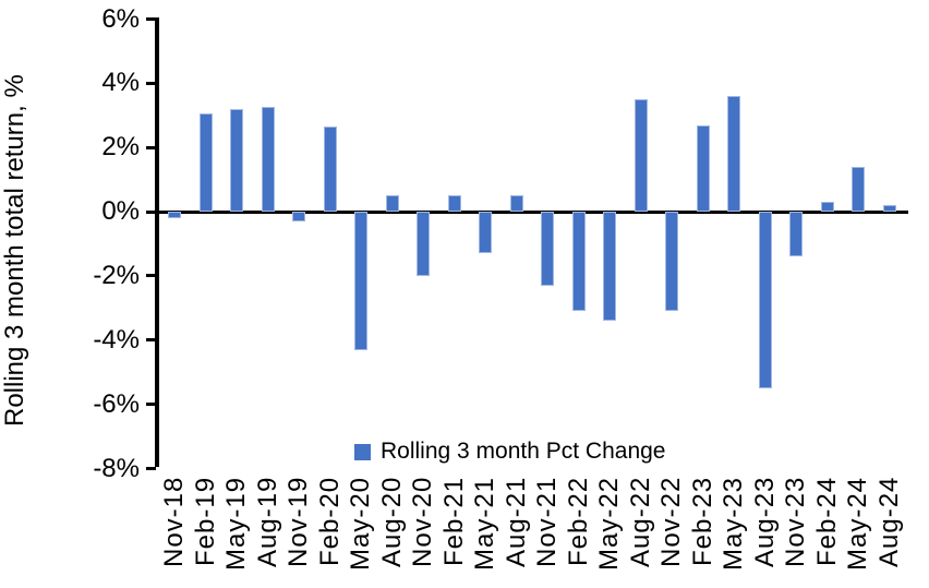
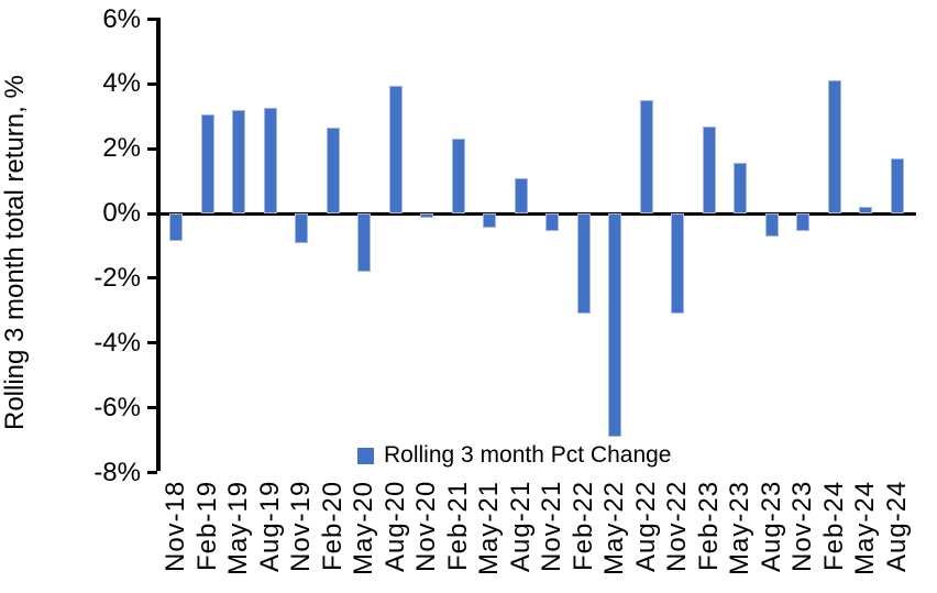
Nov-18: -0.2% -> -0.8%
Nov-19: -0.3% -> -0.9%
May-20: -4.3% -> -1.8%
Aug-20: 0.5% -> 4.0%
Nov-20: -2.0% -> -0.1%
Feb-21: 0.5% -> 2.3%
May-21: -1.3% -> -0.5%
Aug-21: 0.5% -> 1.1%
Nov-21: -2.3% -> -0.6%
May-22: -3.4% -> -6.9%
May-23: 3.6% -> 1.6%
Aug-23: -5.5% -> -0.7%
Nov-23: -1.4% -> -0.6%
Feb-24: 0.3% -> 4.1%
May-24: 1.4% -> 0.2%
Aug-24: 0.2% -> 1.7%
